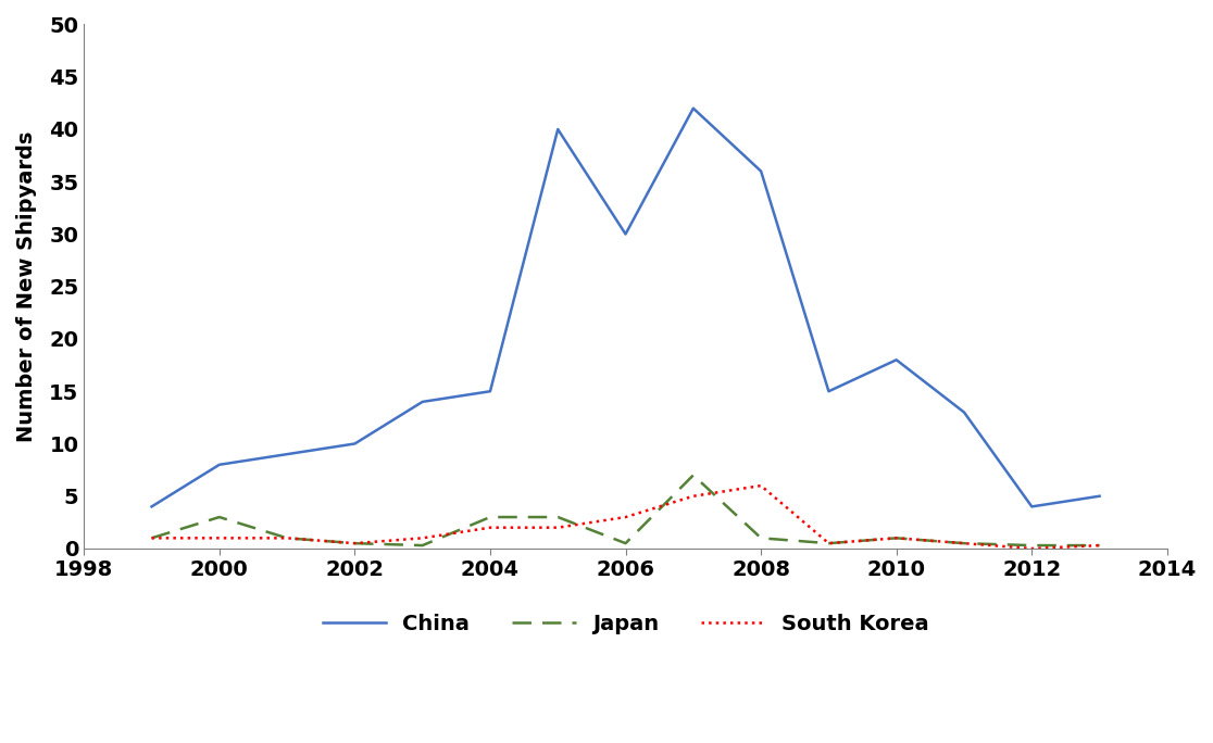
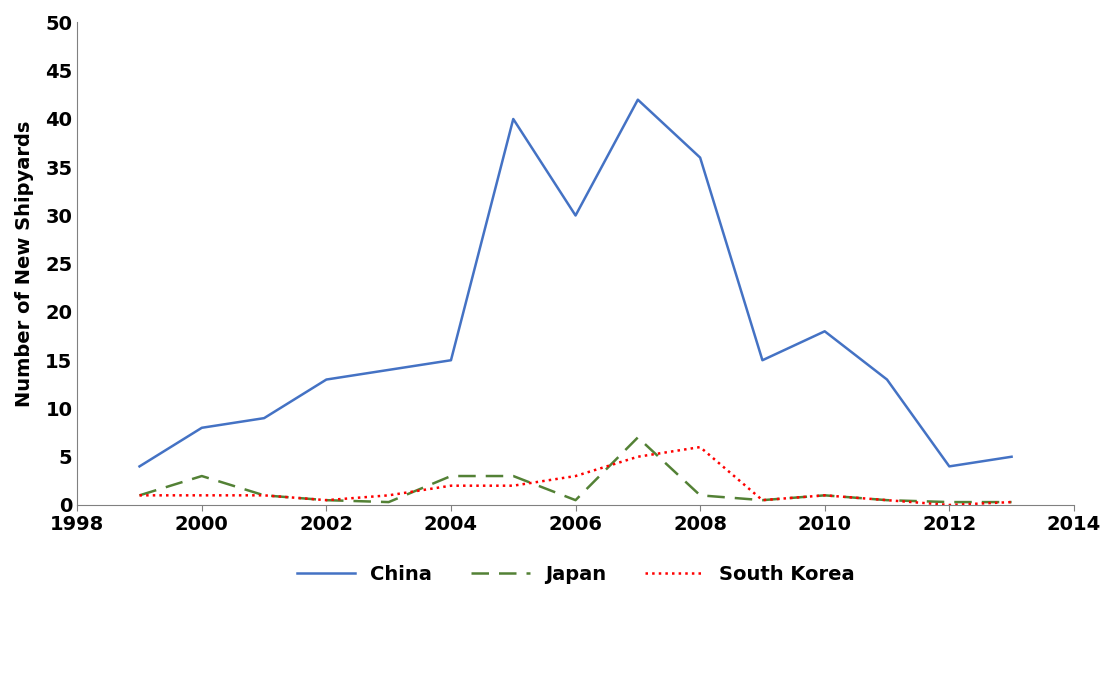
China/2002: 10 -> 13
